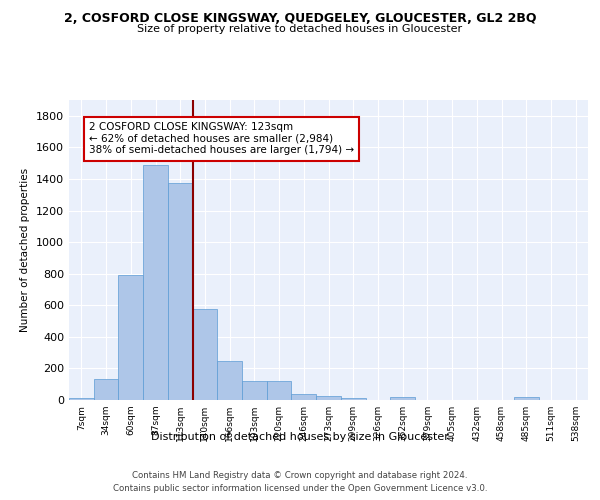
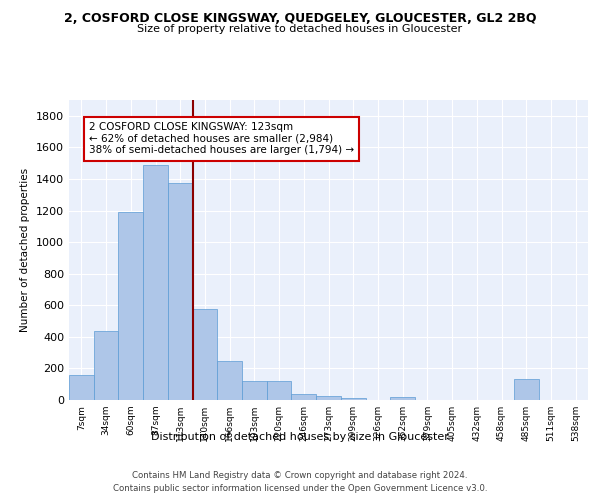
7sqm: 20 -> 160
34sqm: 140 -> 440
60sqm: 790 -> 1190
485sqm: 20 -> 130
